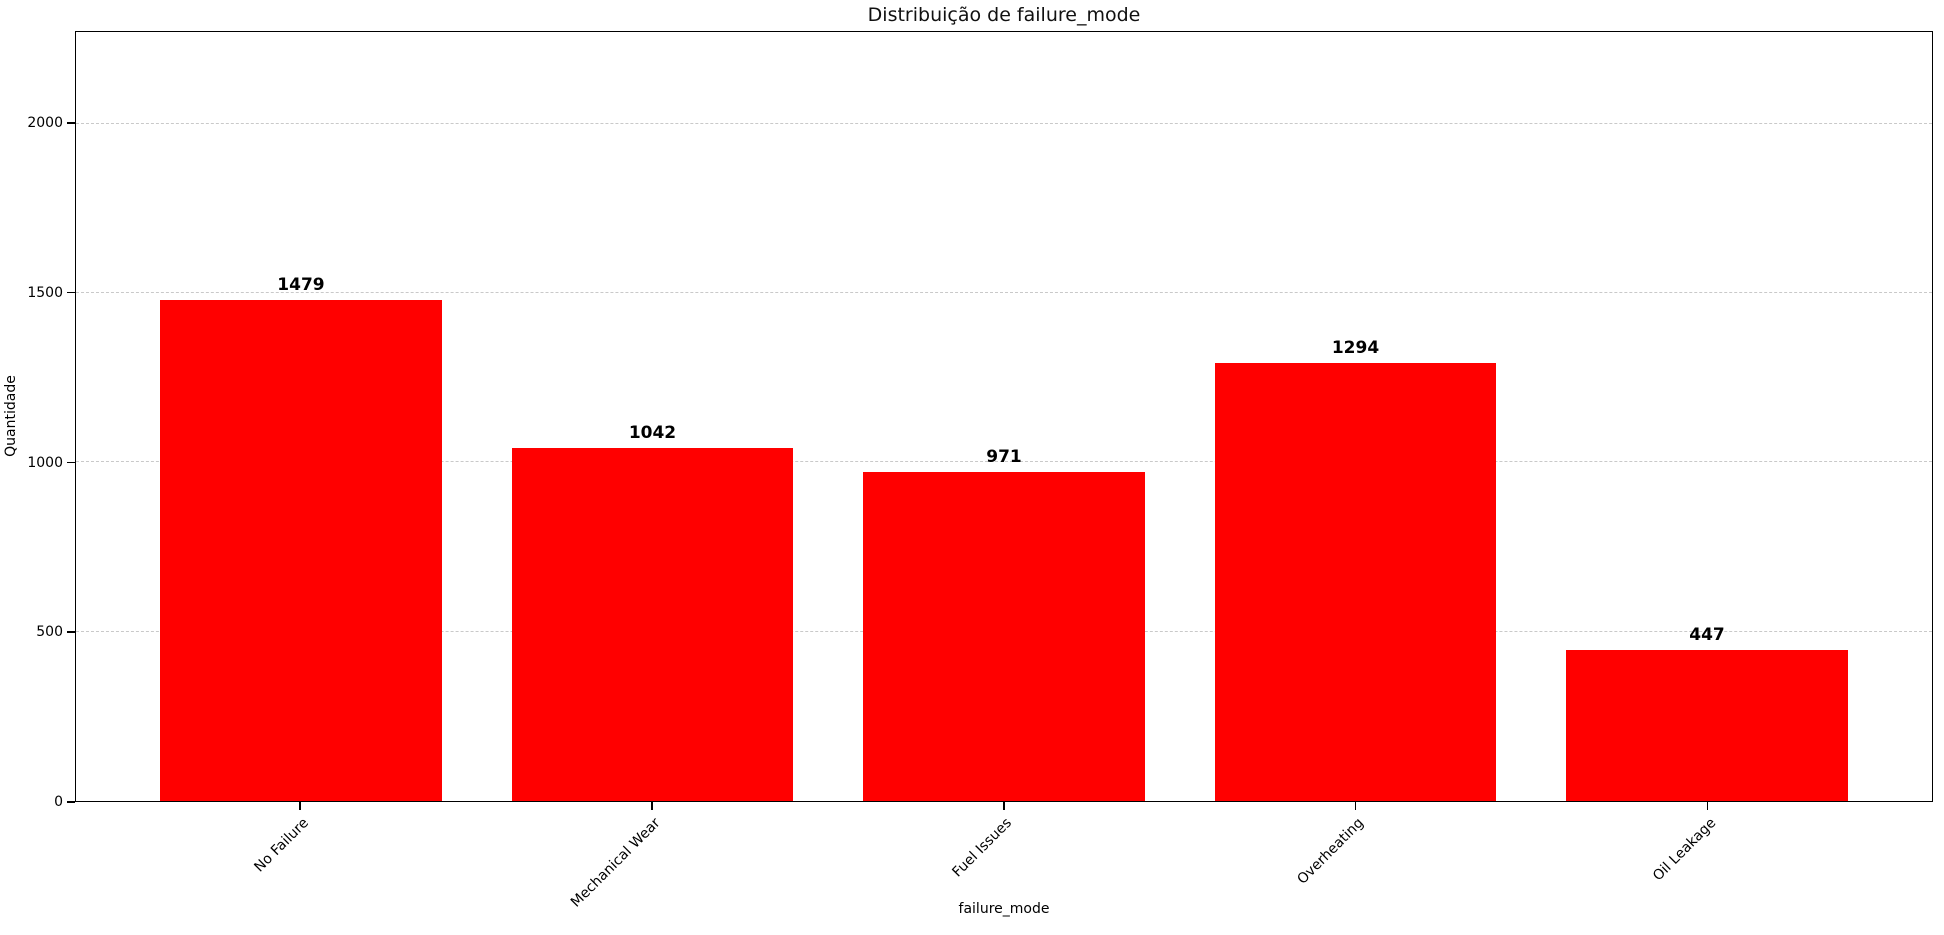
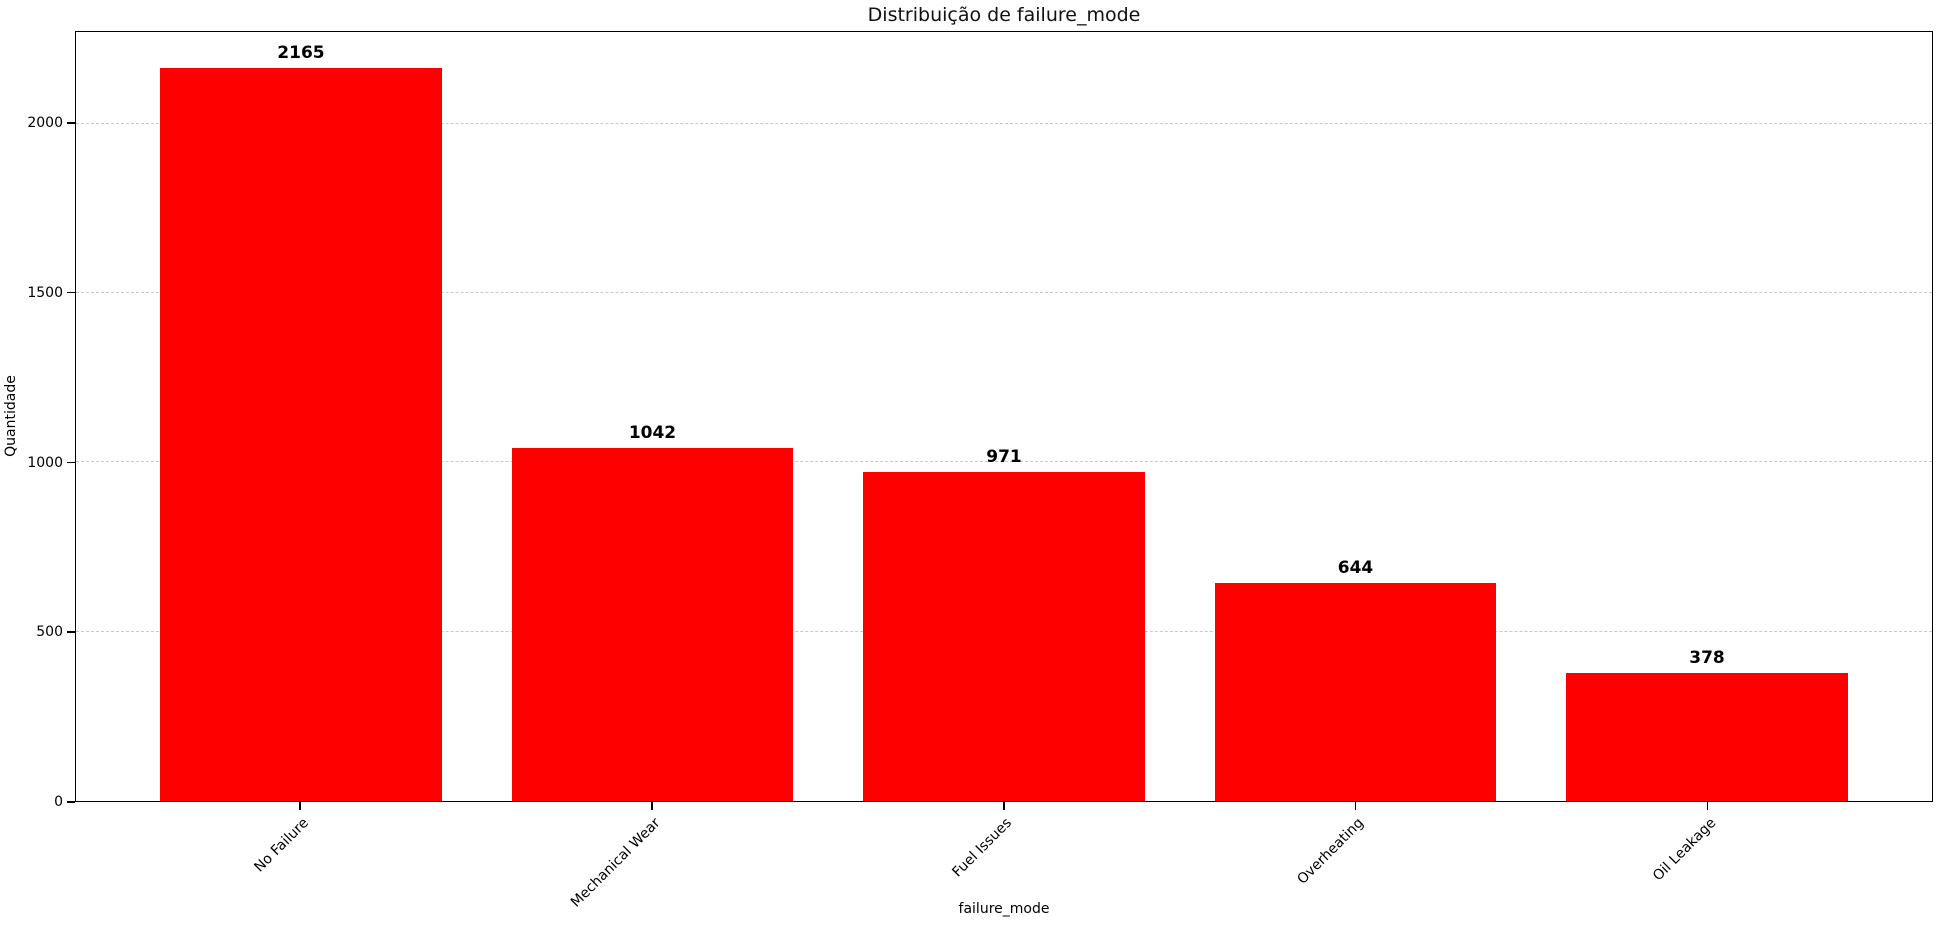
No Failure: 1479 -> 2165
Overheating: 1294 -> 644
Oil Leakage: 447 -> 378
